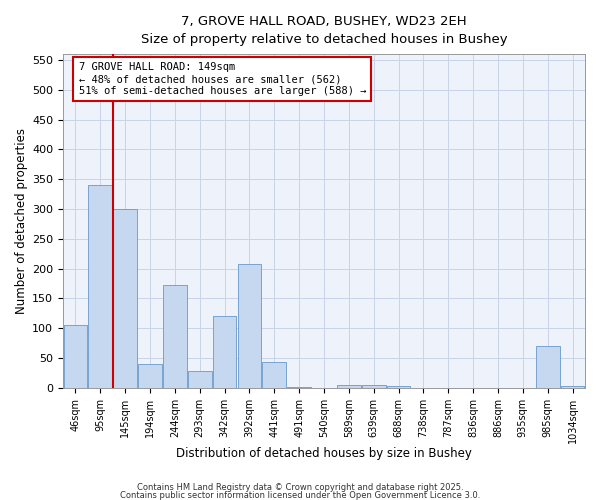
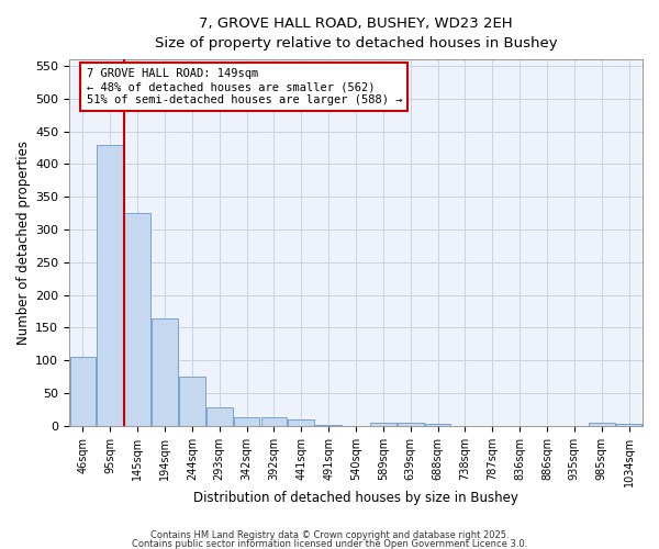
95sqm: 340 -> 430
145sqm: 300 -> 325
194sqm: 40 -> 165
244sqm: 172 -> 75
342sqm: 120 -> 13
392sqm: 208 -> 13
441sqm: 44 -> 9
985sqm: 70 -> 4
